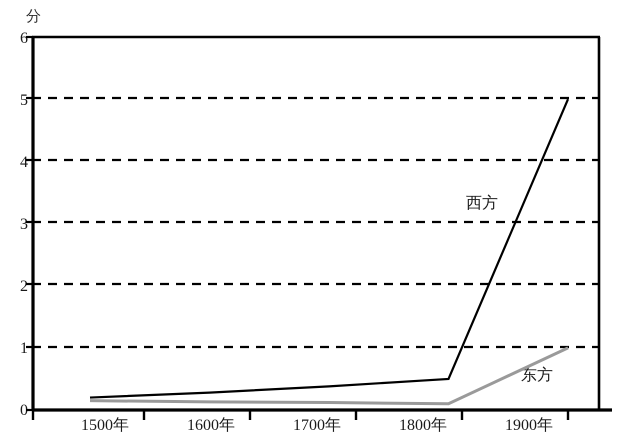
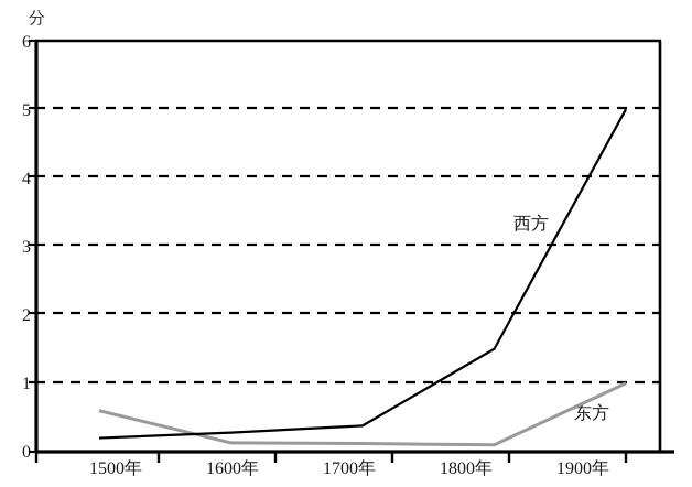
东方/1500年: 0.1 -> 0.6
西方/1800年: 0.5 -> 1.5
